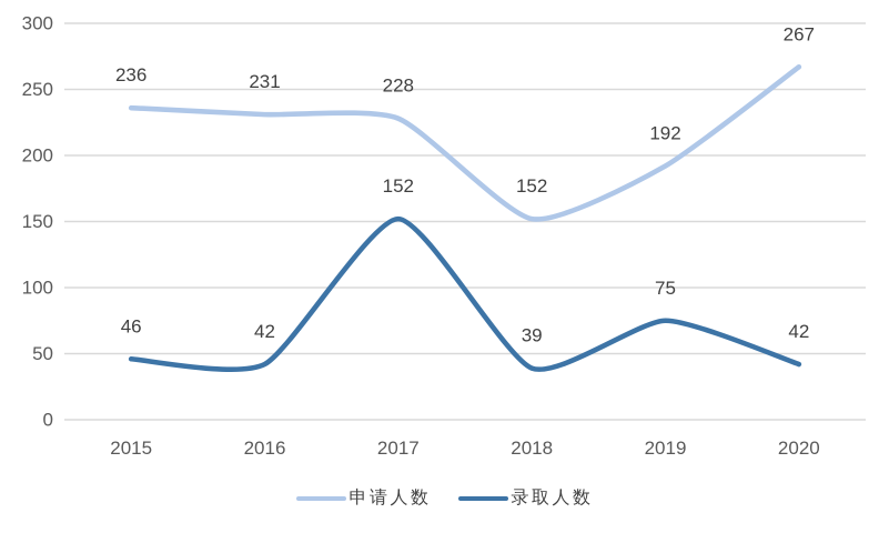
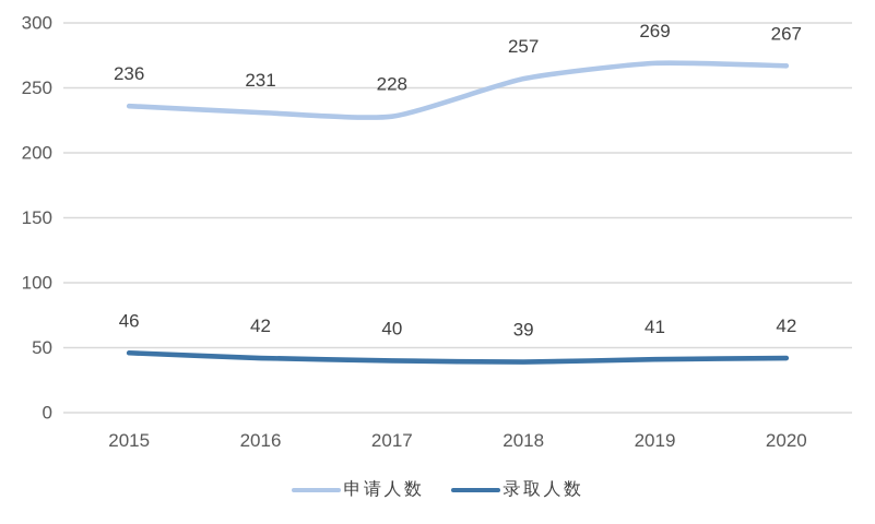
录取人数/2017: 152 -> 40
申请人数/2018: 152 -> 257
申请人数/2019: 192 -> 269
录取人数/2019: 75 -> 41
